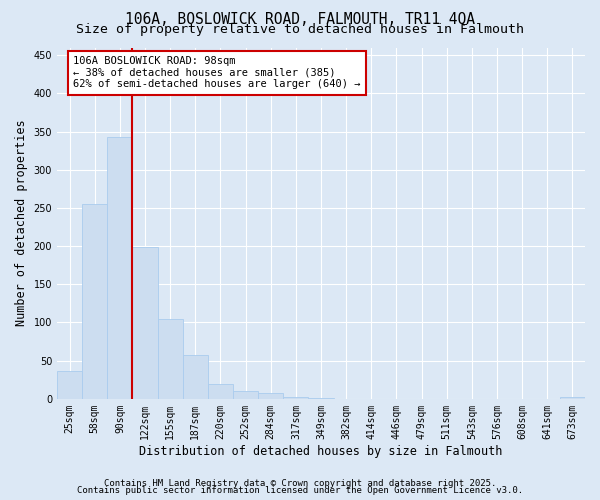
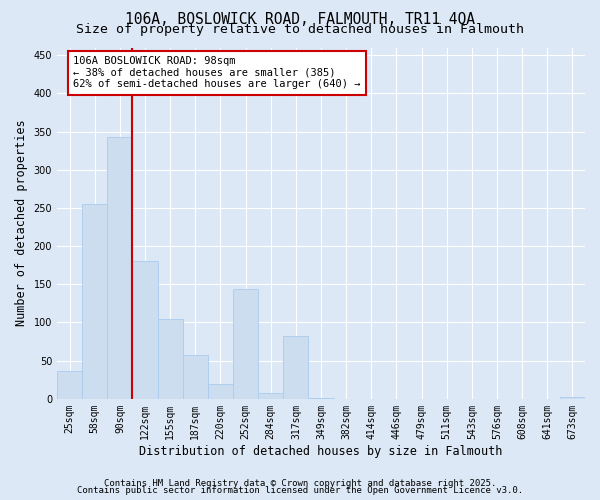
122sqm: 199 -> 180
252sqm: 10 -> 144
317sqm: 3 -> 82
